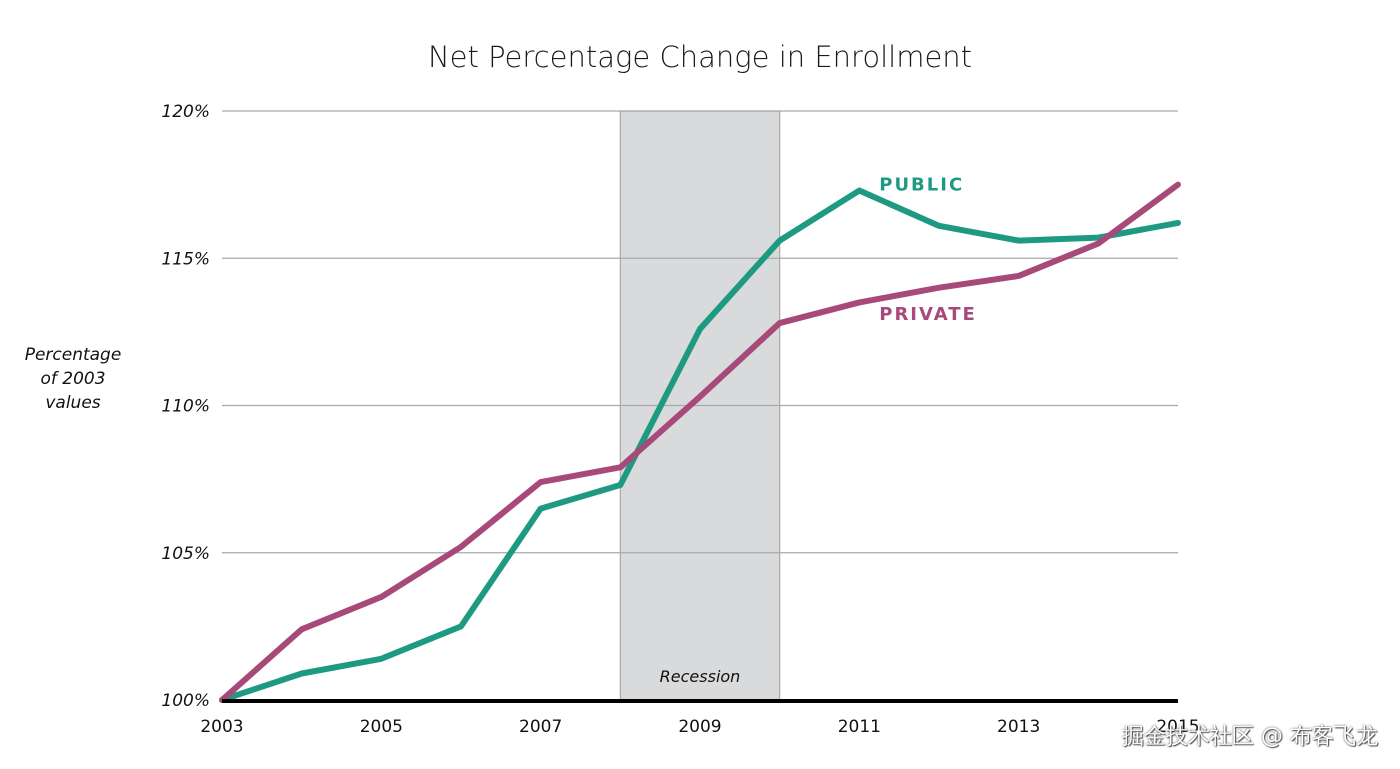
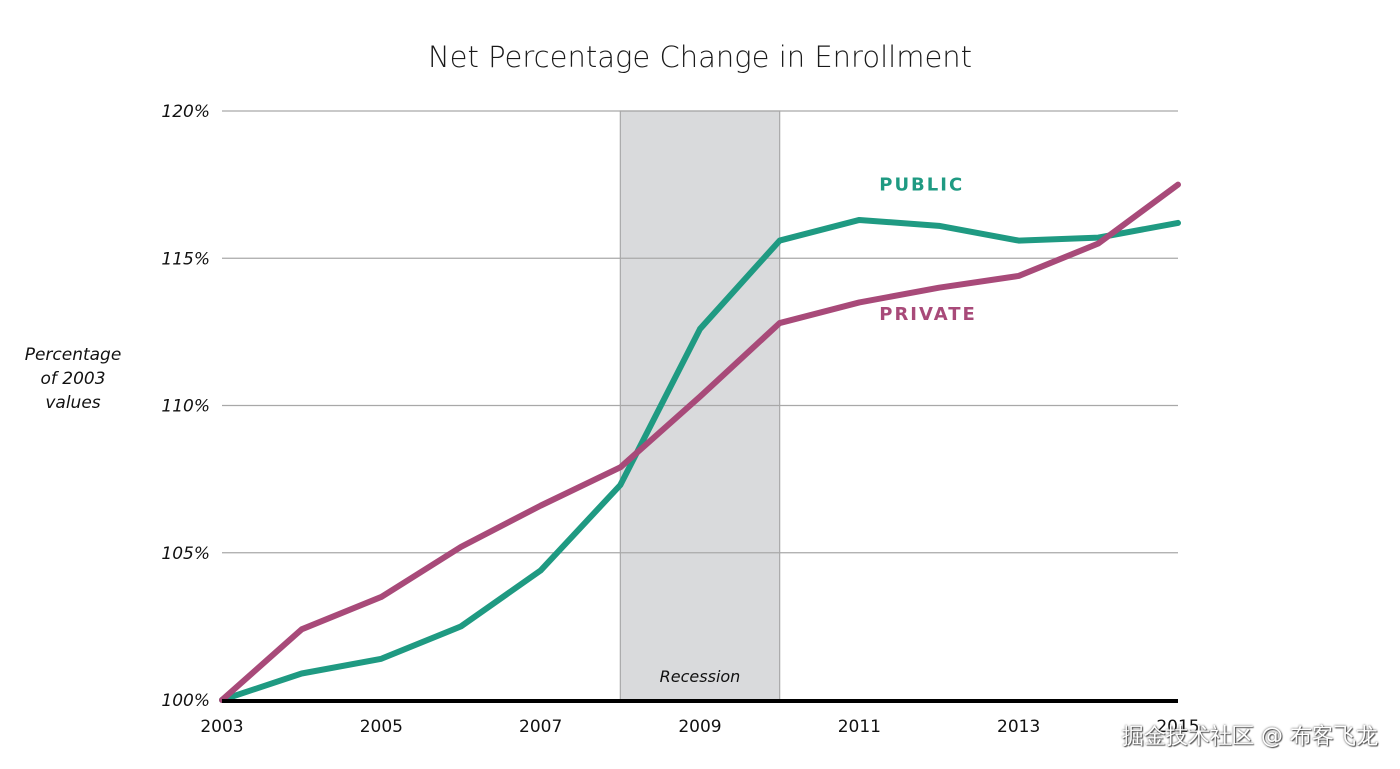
PUBLIC/2007: 106.5% -> 104.4%
PRIVATE/2007: 107.4% -> 106.6%
PUBLIC/2011: 117.3% -> 116.3%
